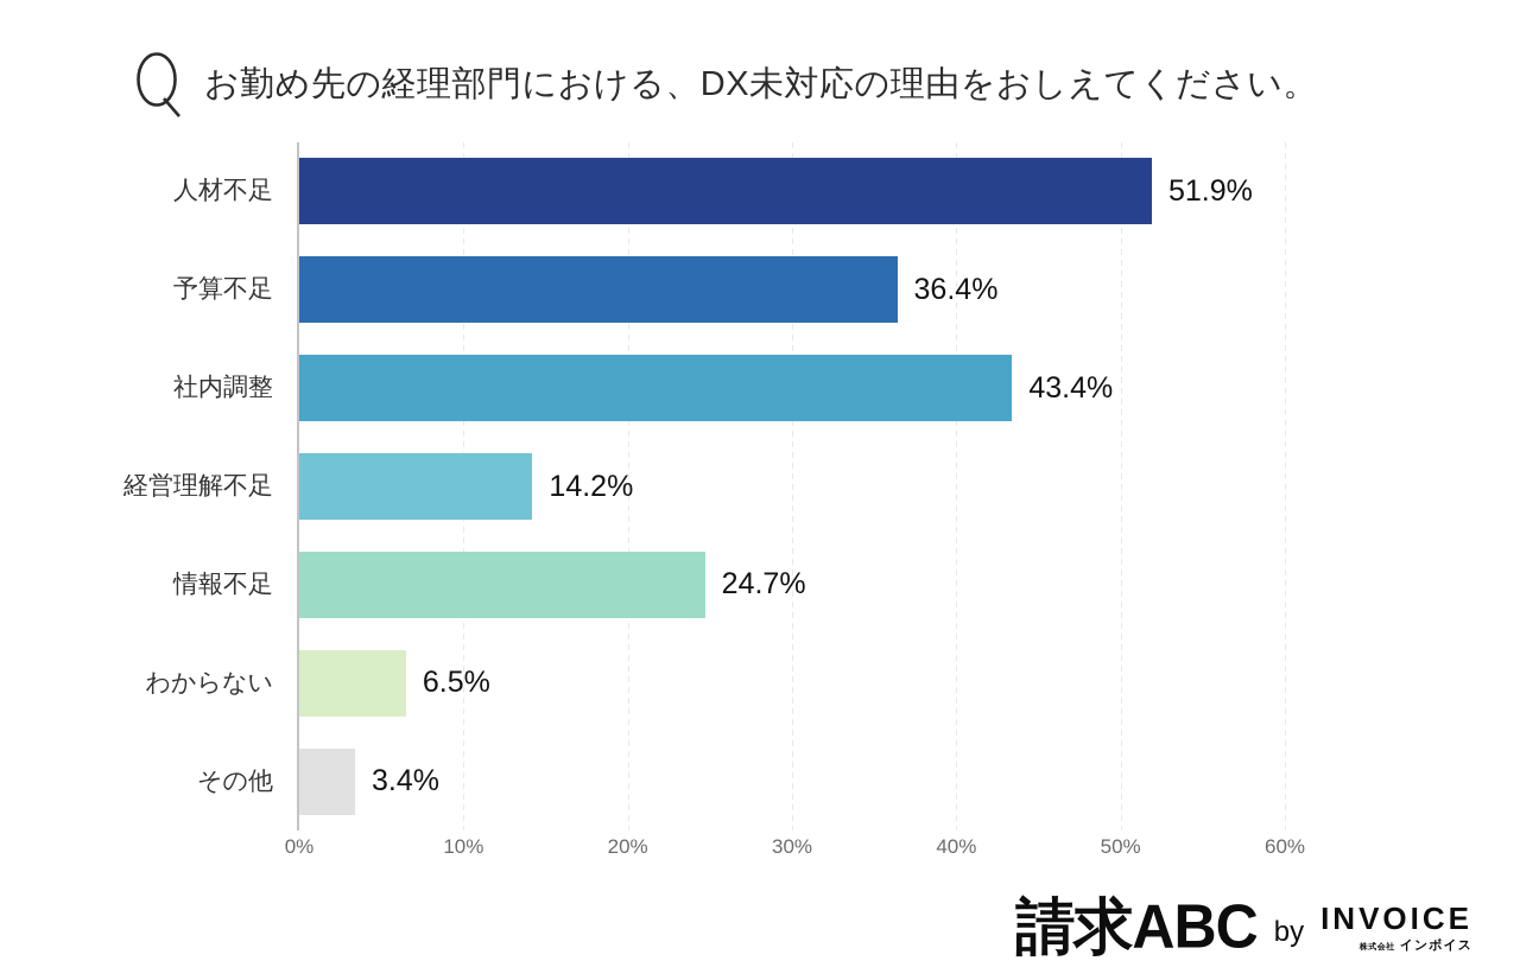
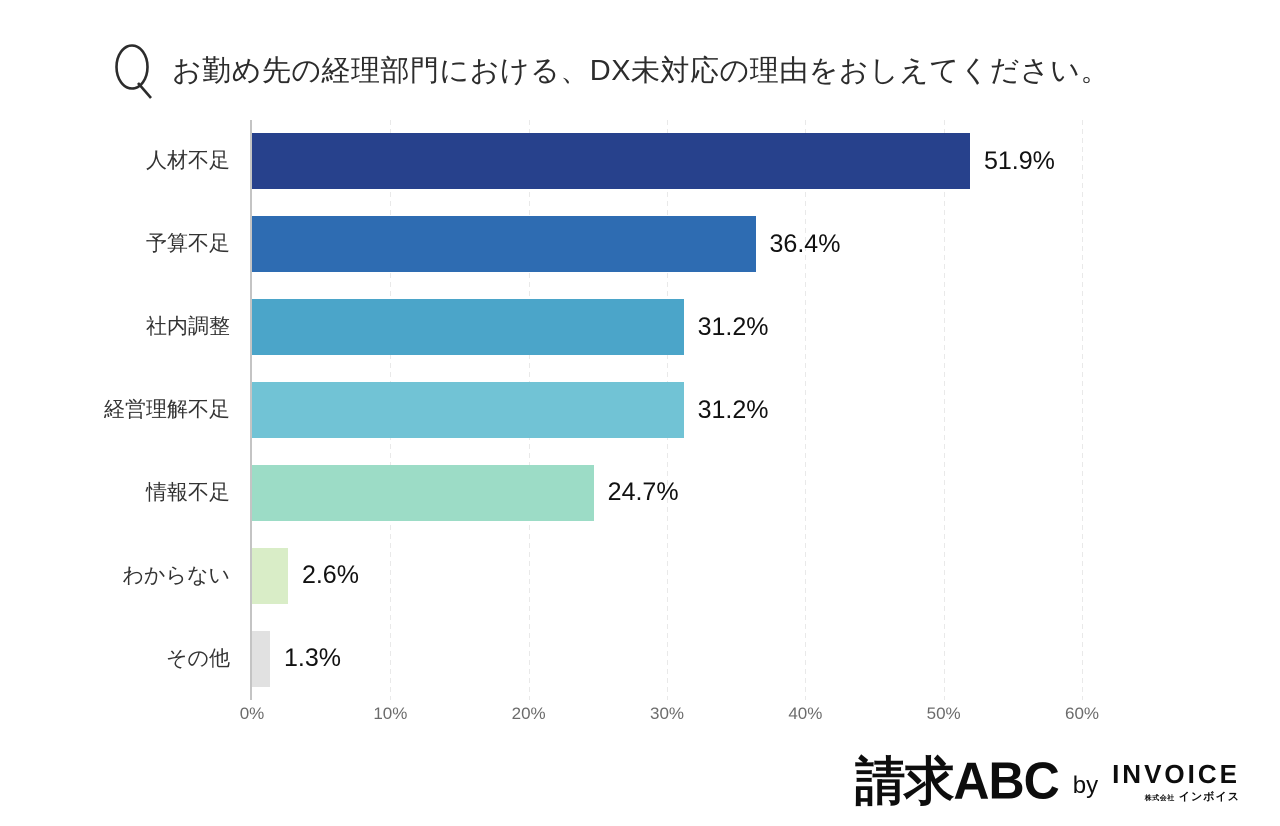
社内調整: 43.4% -> 31.2%
経営理解不足: 14.2% -> 31.2%
わからない: 6.5% -> 2.6%
その他: 3.4% -> 1.3%
